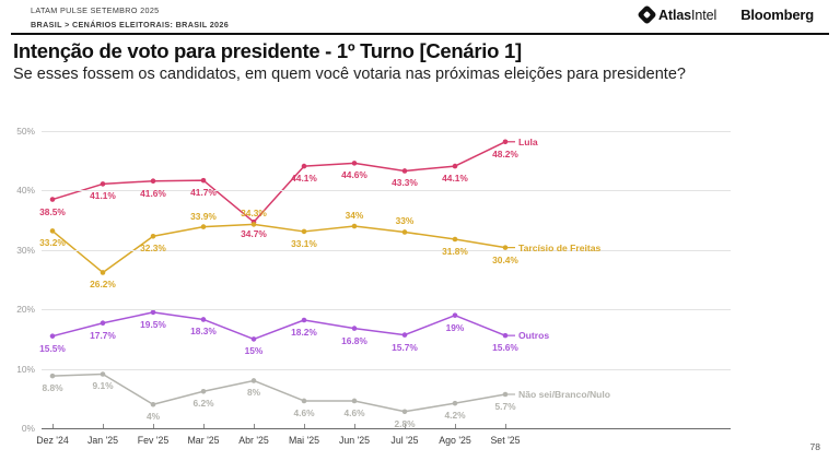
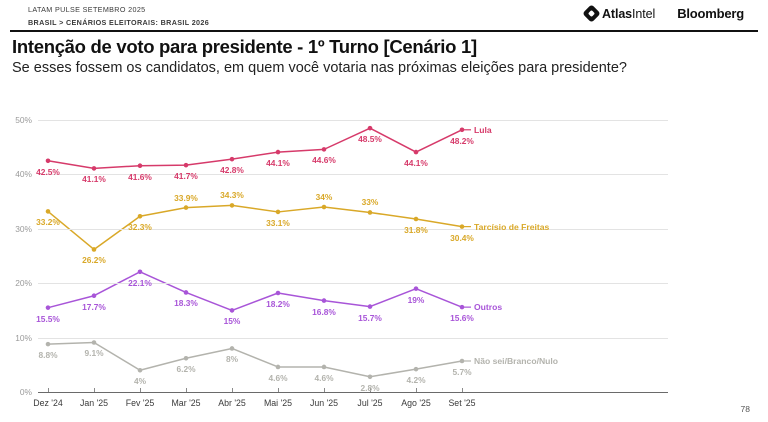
Lula/Dez '24: 38.5% -> 42.5%
Outros/Fev '25: 19.5% -> 22.1%
Lula/Abr '25: 34.7% -> 42.8%
Lula/Jul '25: 43.3% -> 48.5%
